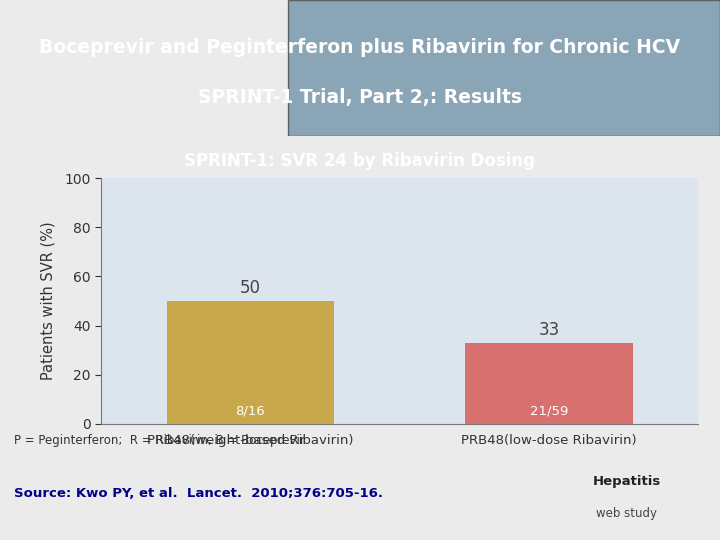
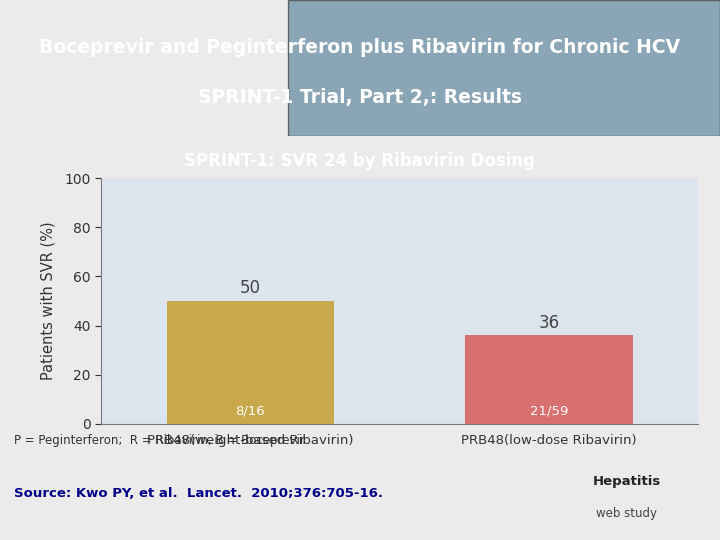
PRB48(low-dose Ribavirin): 33 -> 36
